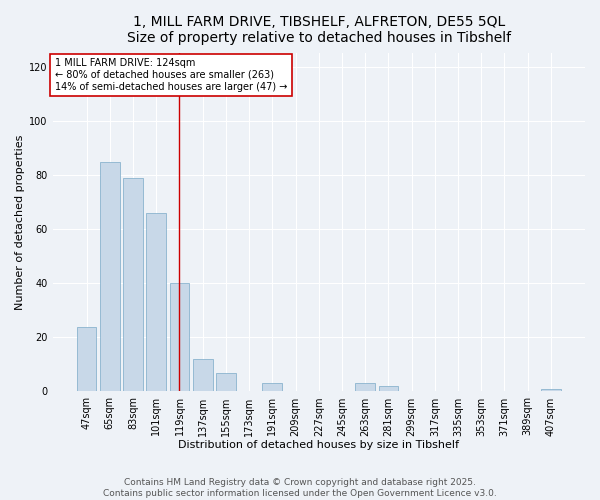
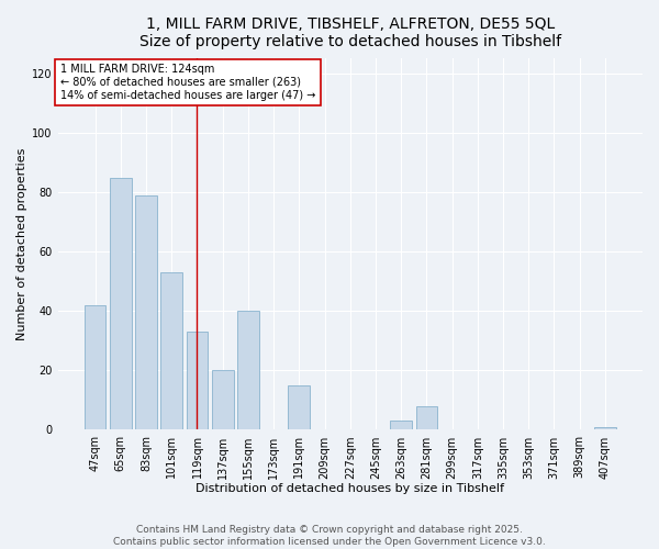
47sqm: 24 -> 42
101sqm: 66 -> 53
119sqm: 40 -> 33
137sqm: 12 -> 20
155sqm: 7 -> 40
191sqm: 3 -> 15
281sqm: 2 -> 8
